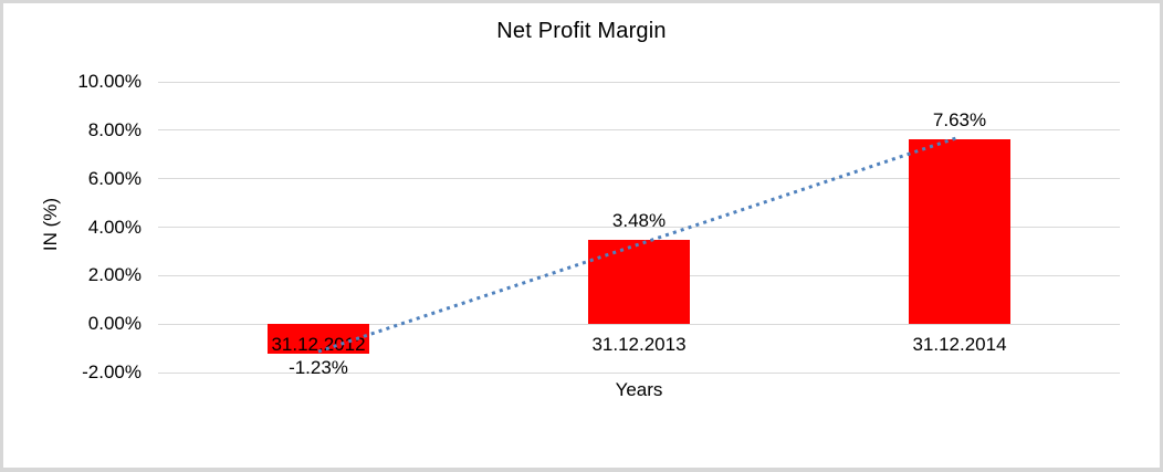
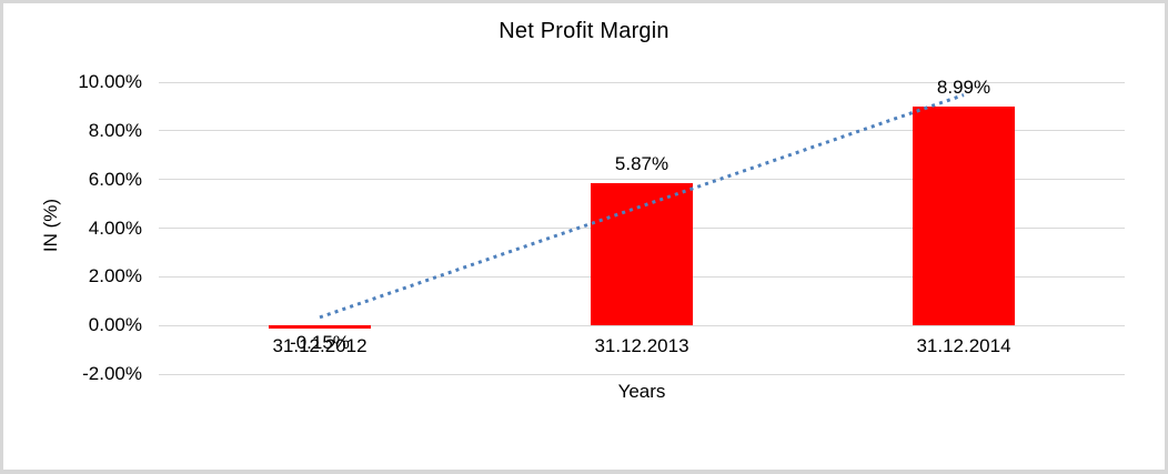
31.12.2012: -1.23% -> -0.15%
31.12.2013: 3.48% -> 5.87%
31.12.2014: 7.63% -> 8.99%
